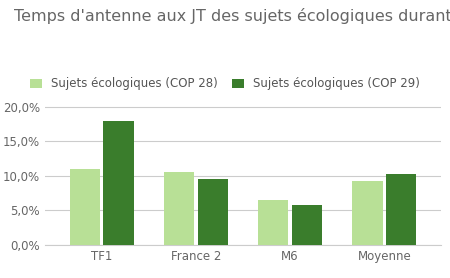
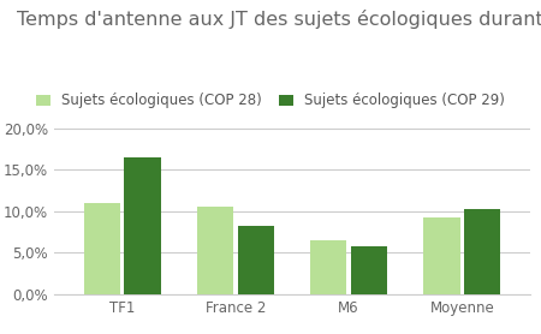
Sujets écologiques (COP 29)/TF1: 18,0% -> 16,5%
Sujets écologiques (COP 29)/France 2: 9,6% -> 8,2%
